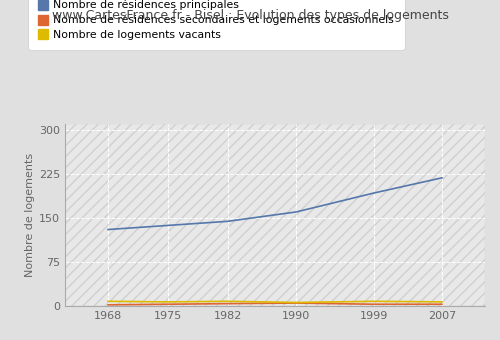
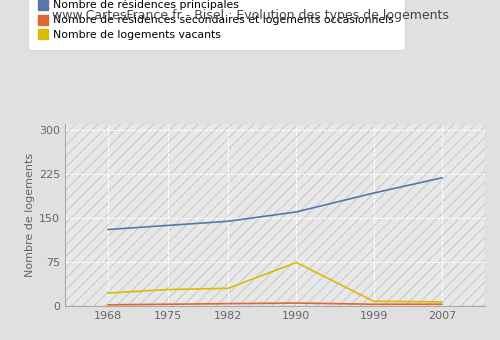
Nombre de logements vacants/1968: 8 -> 22
Nombre de logements vacants/1975: 7 -> 28
Nombre de logements vacants/1982: 8 -> 30
Nombre de logements vacants/1990: 6 -> 74
